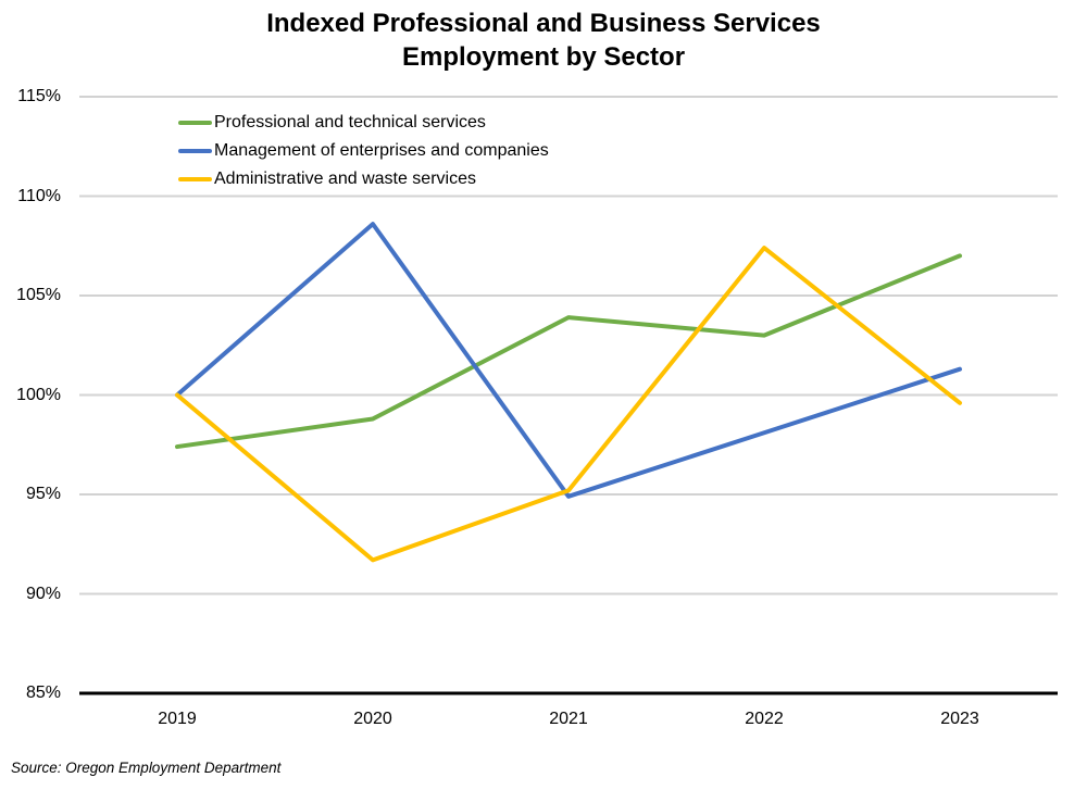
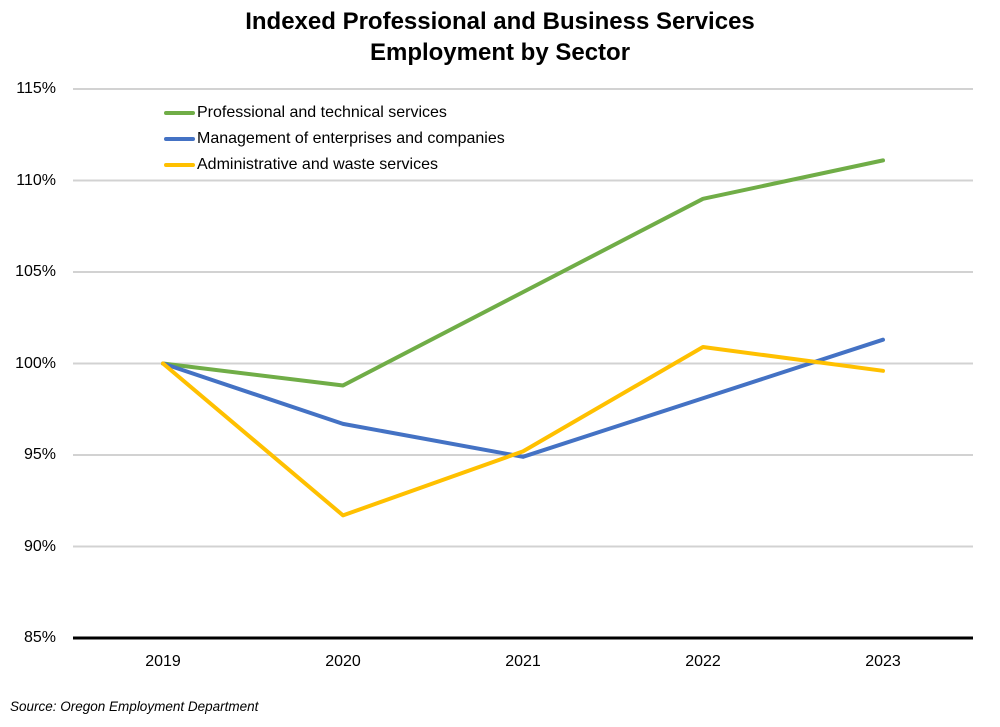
Professional and technical services/2019: 97.4% -> 100.0%
Management of enterprises and companies/2020: 108.6% -> 96.7%
Professional and technical services/2022: 103.0% -> 109.0%
Administrative and waste services/2022: 107.4% -> 100.9%
Professional and technical services/2023: 107.0% -> 111.1%
